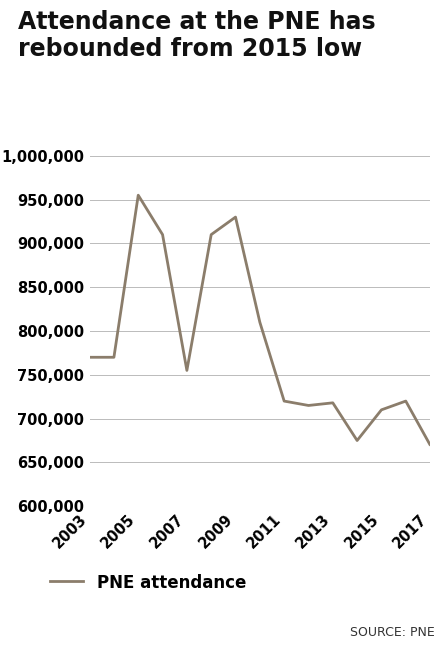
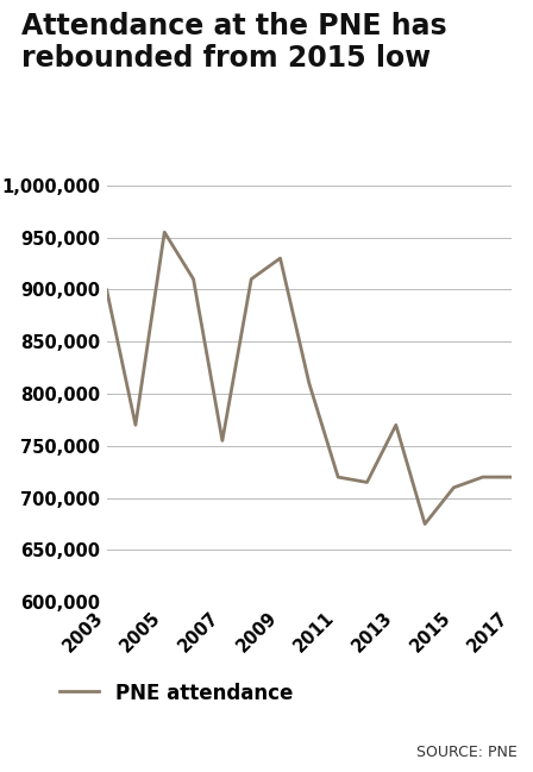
2003: 770,000 -> 900,000
2013: 718,000 -> 770,000
2017: 670,000 -> 720,000
